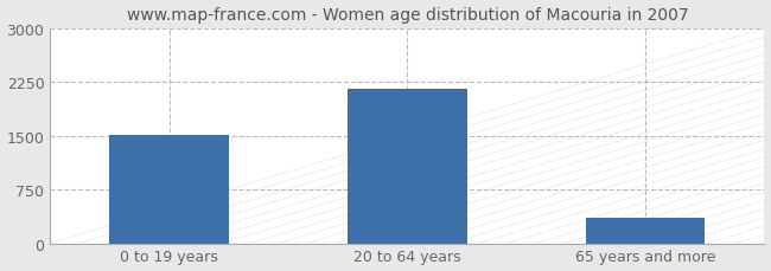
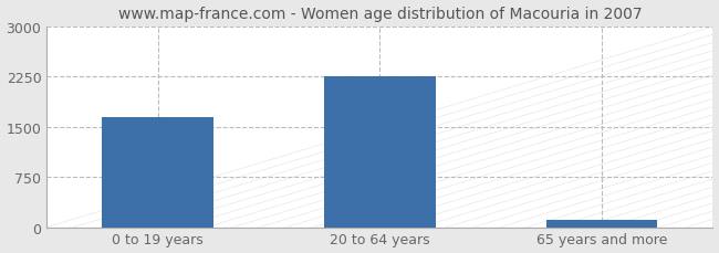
0 to 19 years: 1520 -> 1640
20 to 64 years: 2160 -> 2250
65 years and more: 360 -> 100
